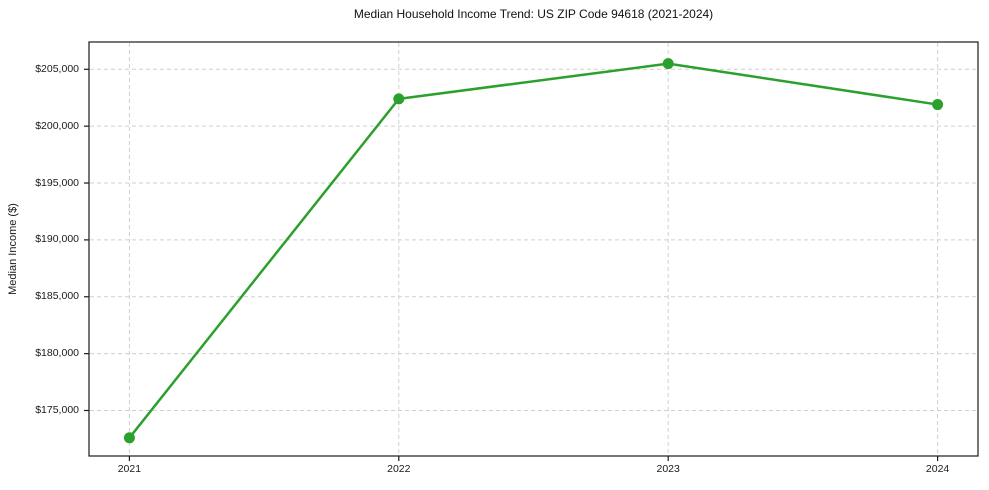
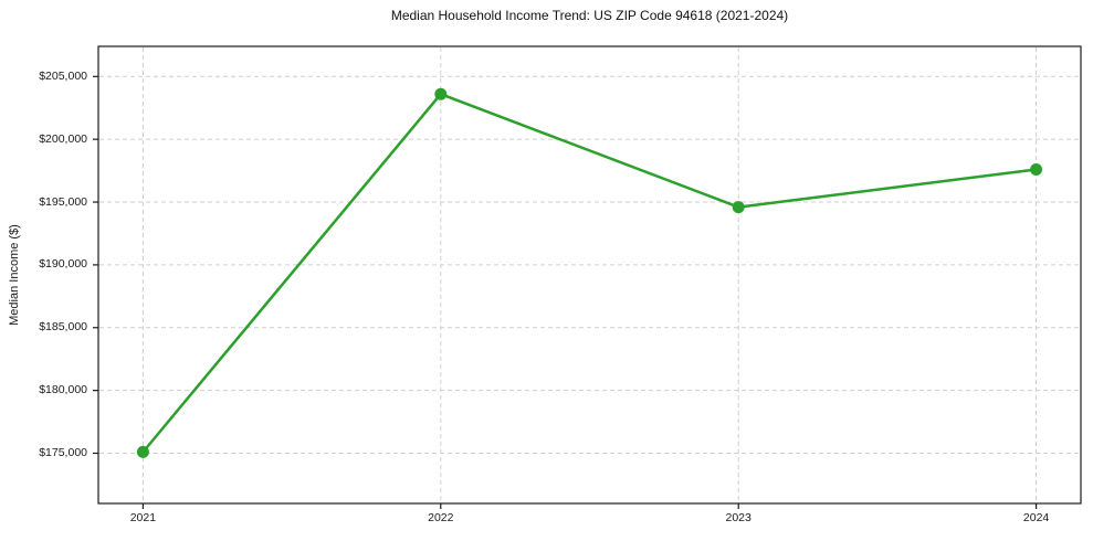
2021: $172600 -> $175100
2022: $202400 -> $203600
2023: $205500 -> $194600
2024: $201900 -> $197600
